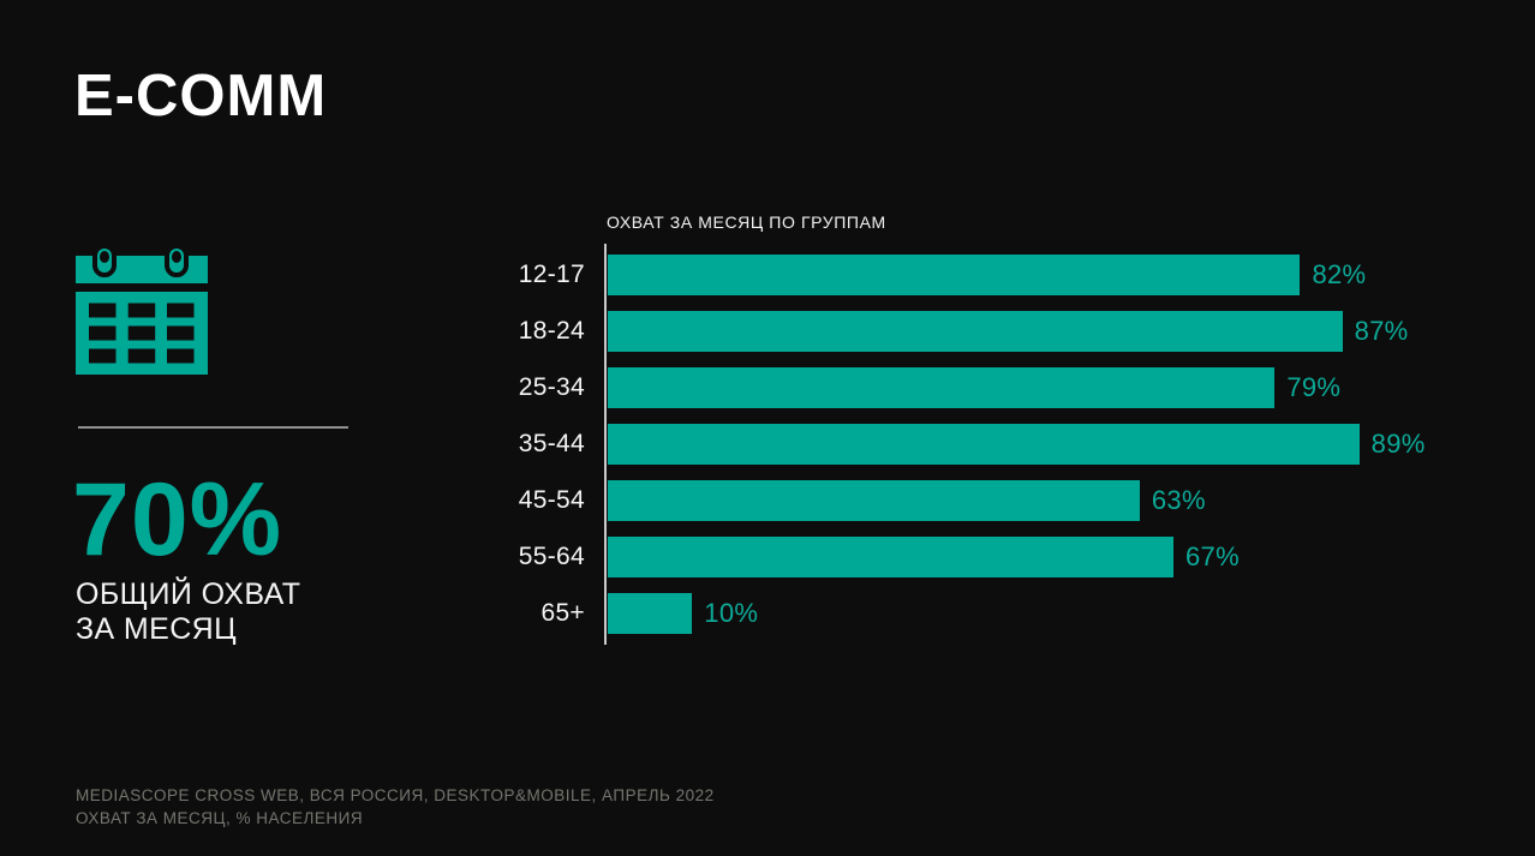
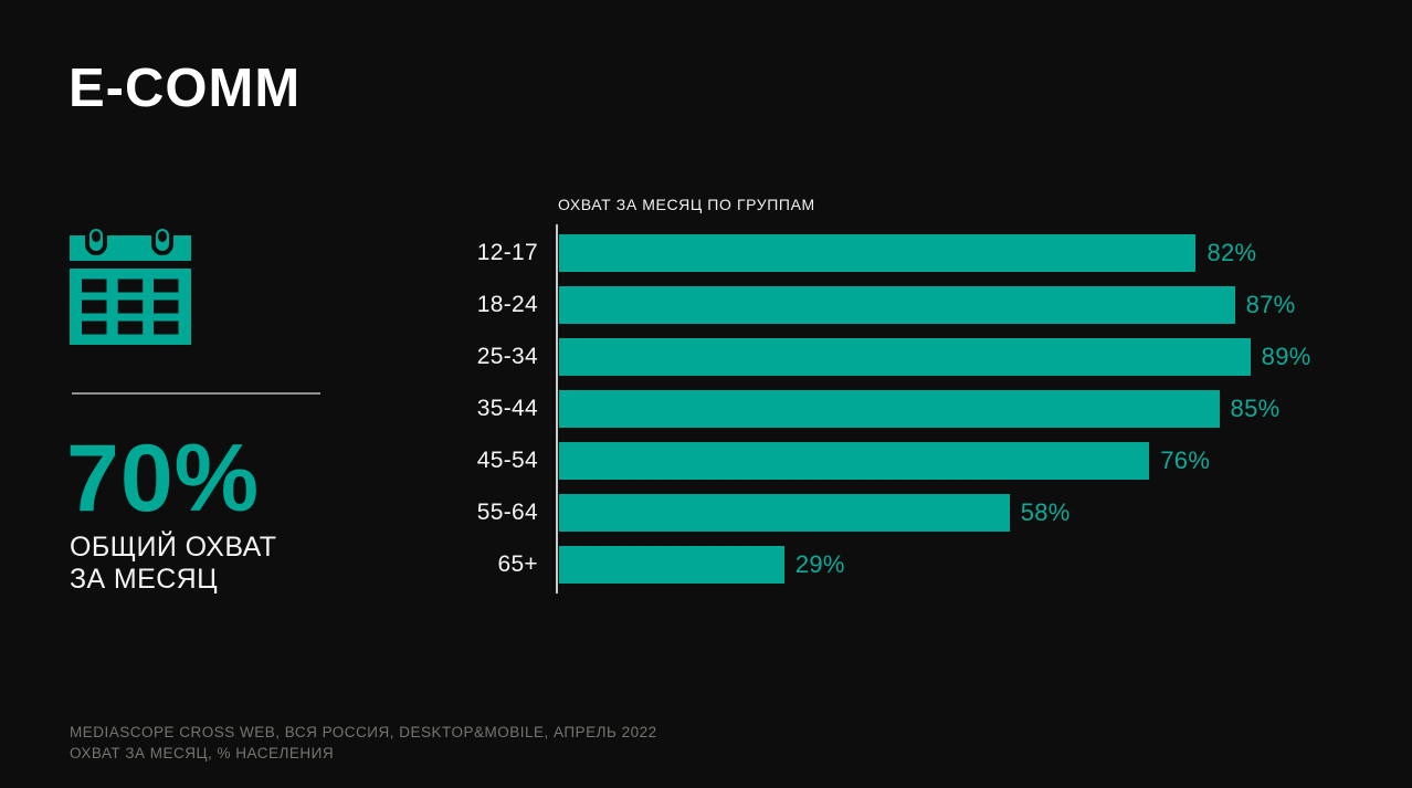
25-34: 79% -> 89%
35-44: 89% -> 85%
45-54: 63% -> 76%
55-64: 67% -> 58%
65+: 10% -> 29%
